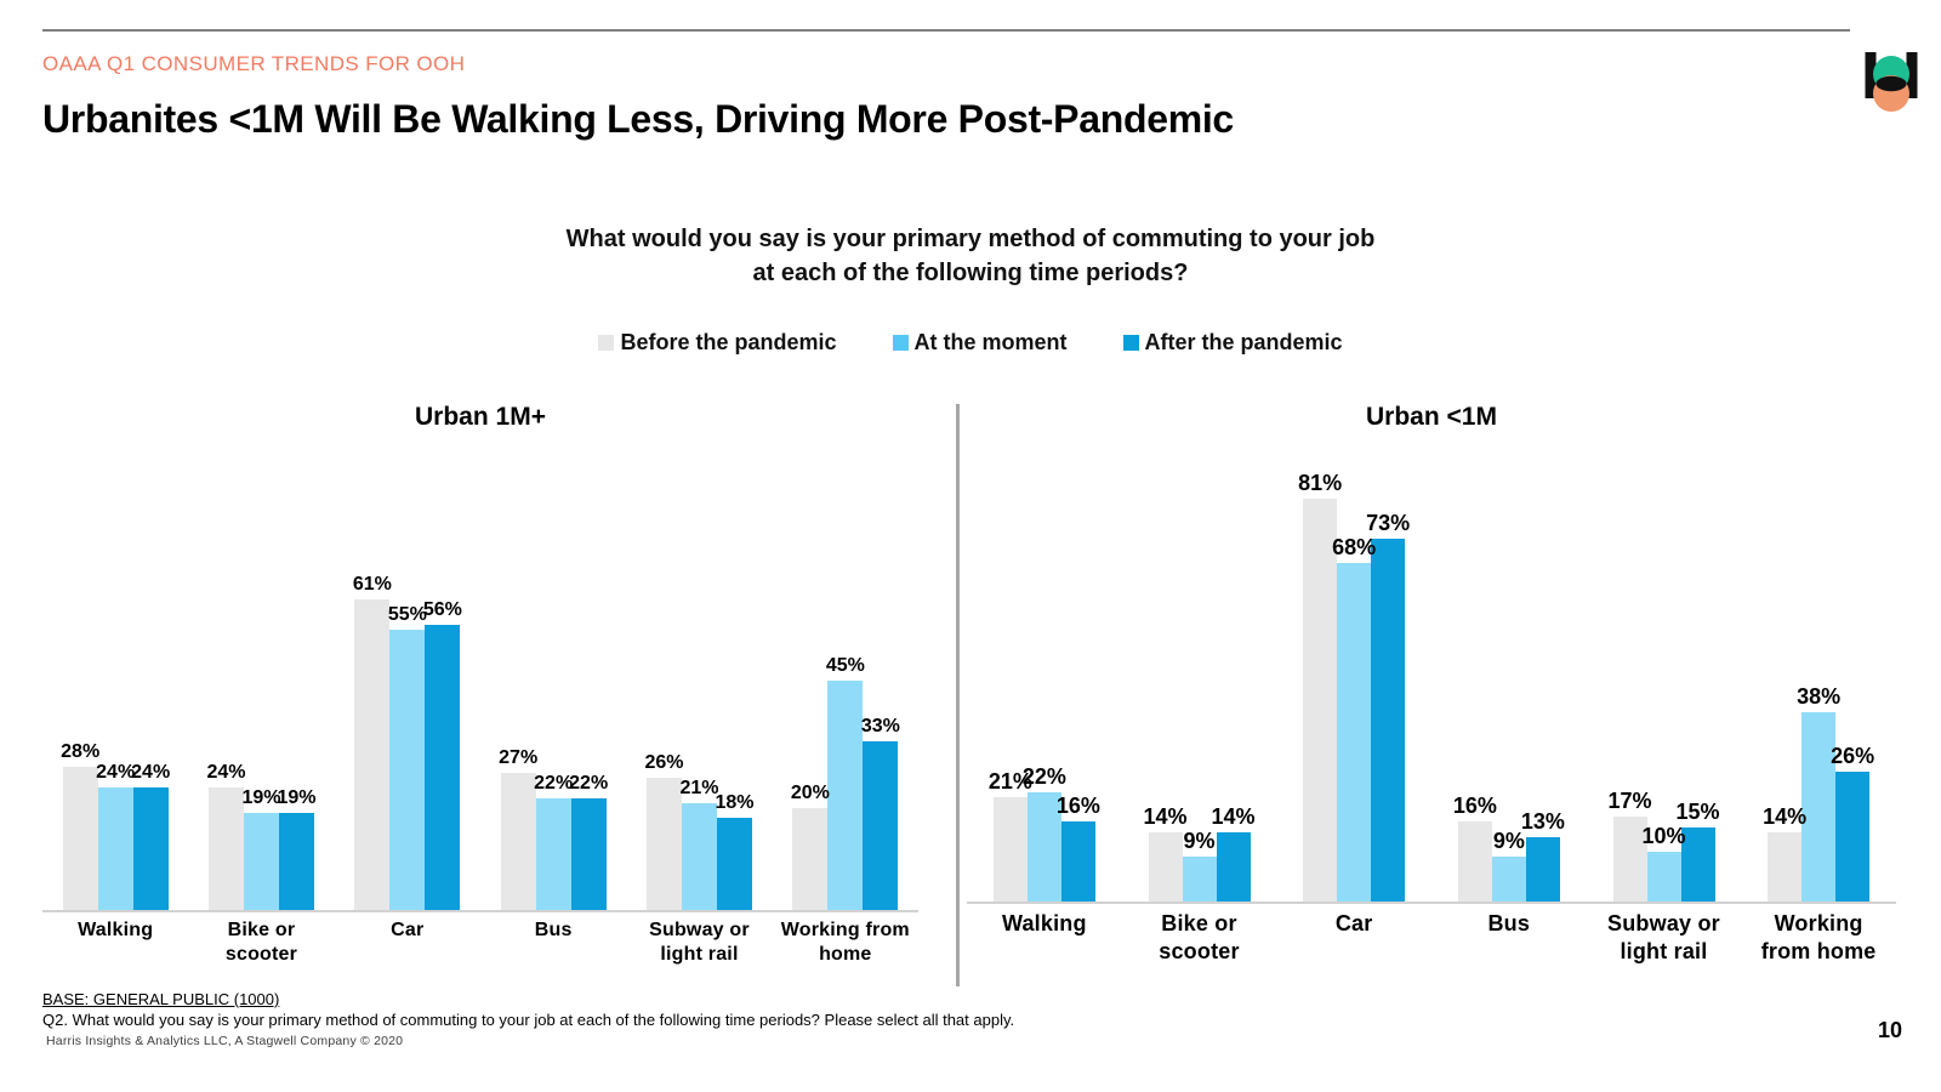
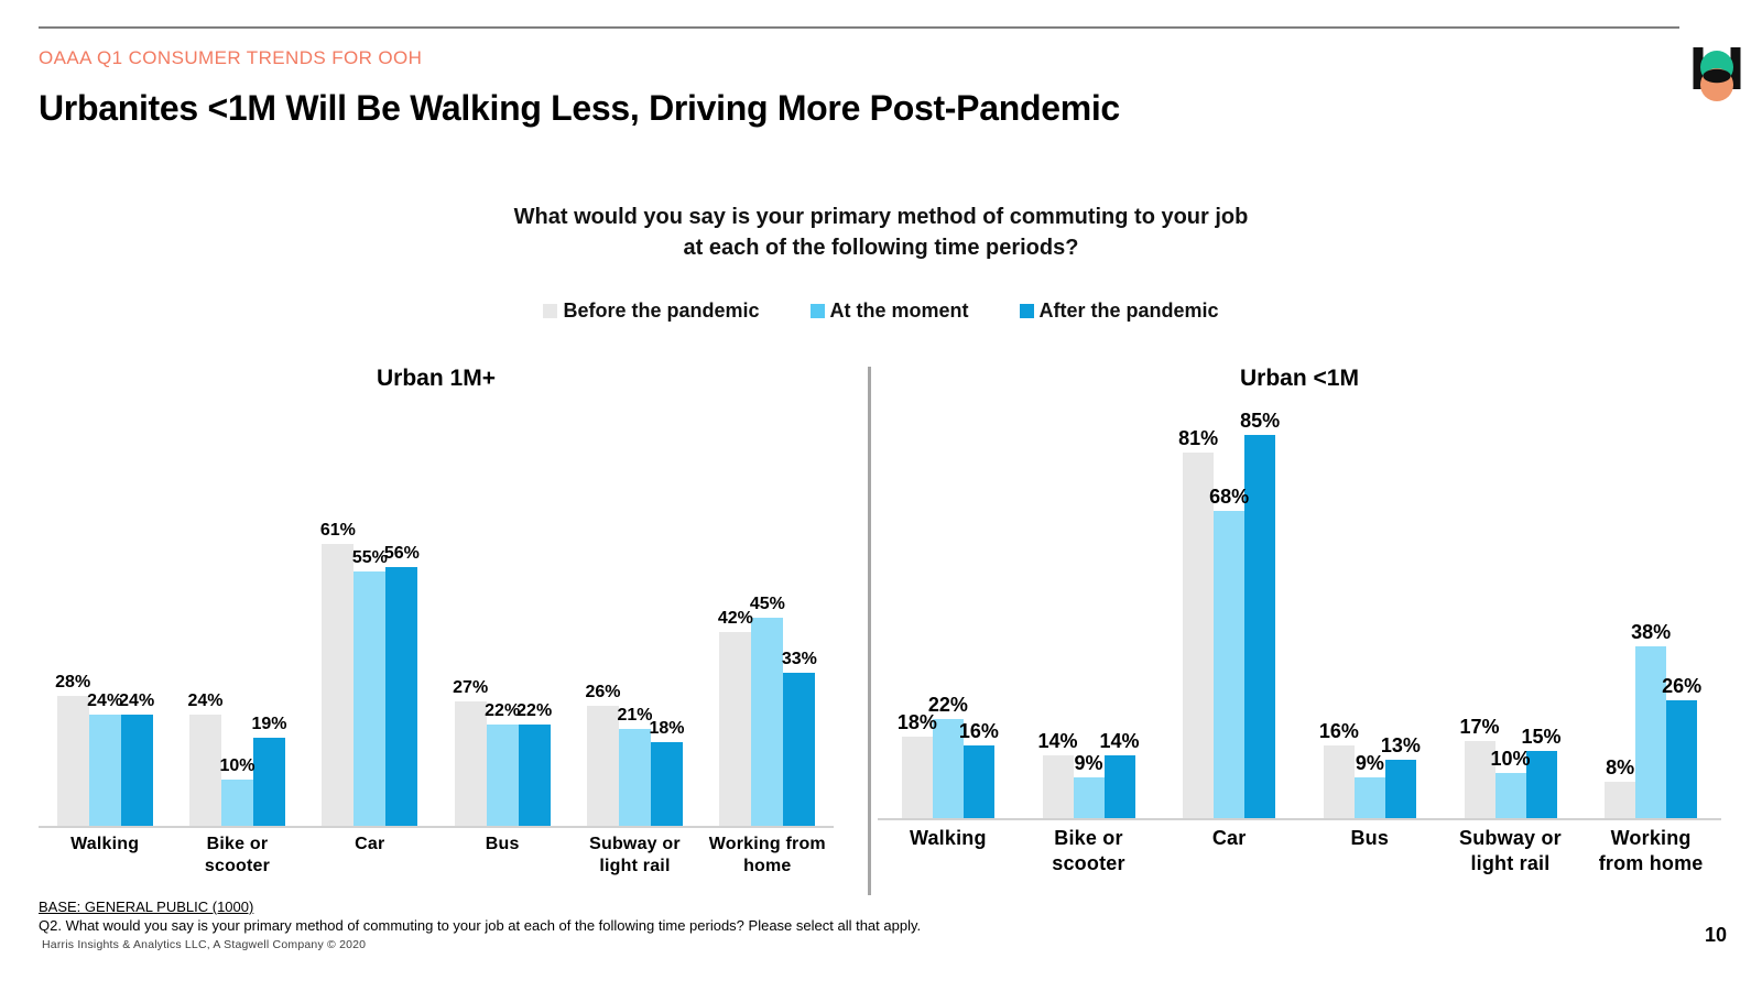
Urban 1M+/At the moment/Bike or scooter: 19% -> 10%
Urban 1M+/Before the pandemic/Working from home: 20% -> 42%
Urban <1M/Before the pandemic/Walking: 21% -> 18%
Urban <1M/After the pandemic/Car: 73% -> 85%
Urban <1M/Before the pandemic/Working from home: 14% -> 8%
